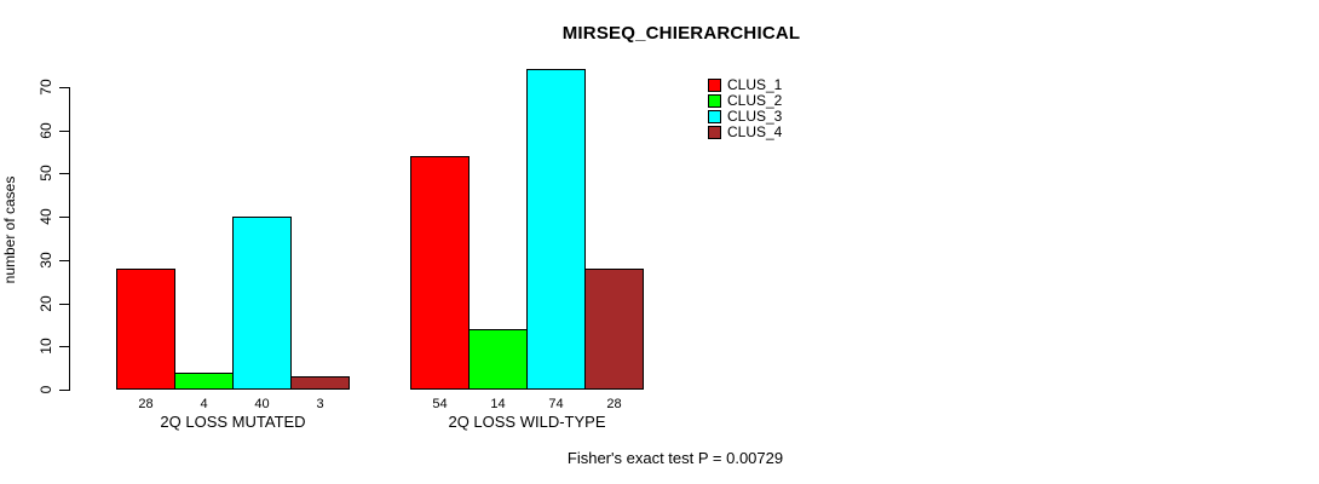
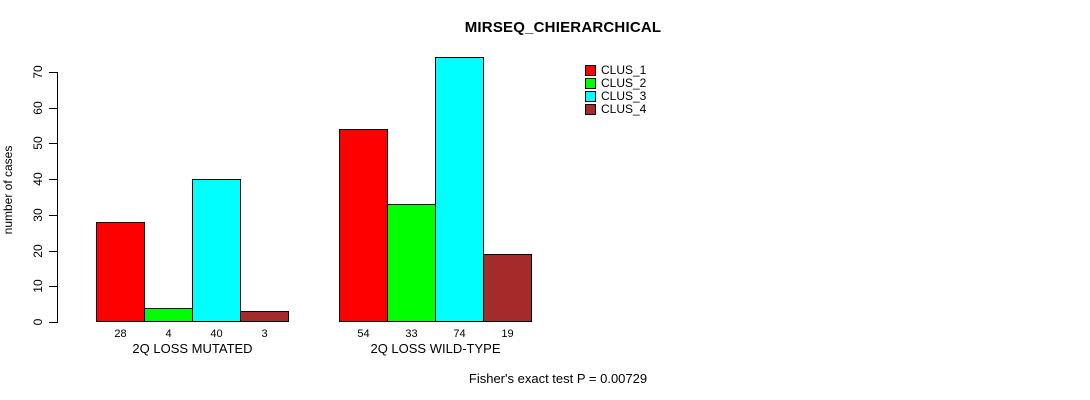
CLUS_2/2Q LOSS WILD-TYPE: 14 -> 33
CLUS_4/2Q LOSS WILD-TYPE: 28 -> 19
